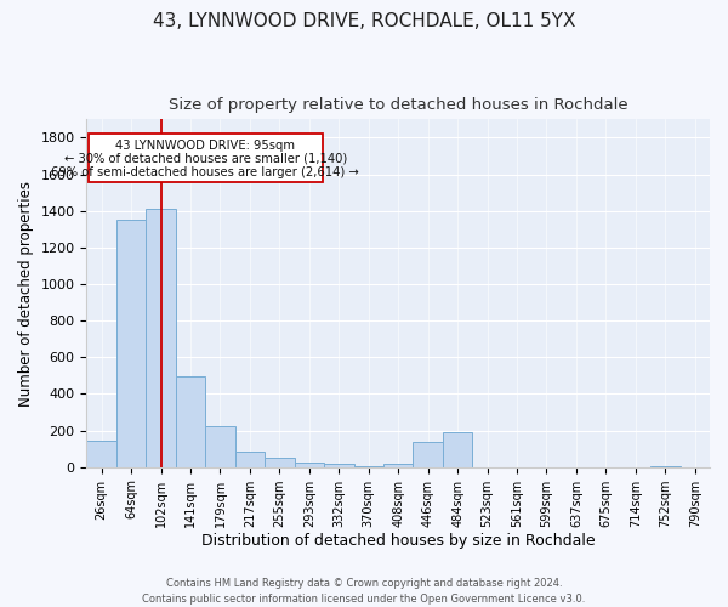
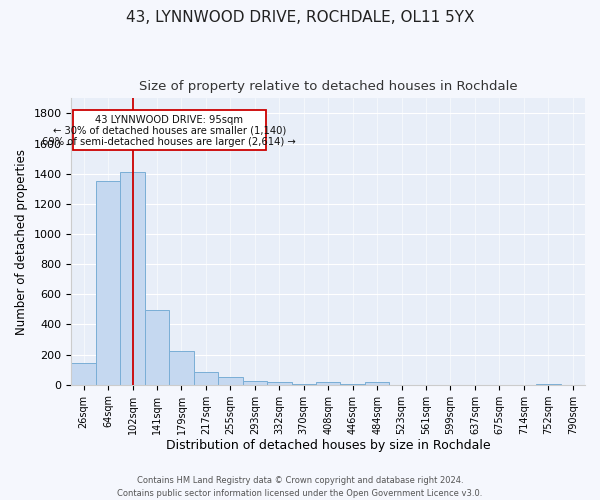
446sqm: 140 -> 0
484sqm: 190 -> 20
